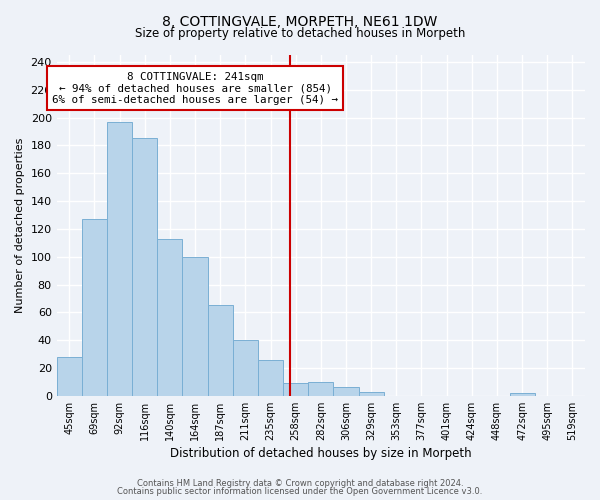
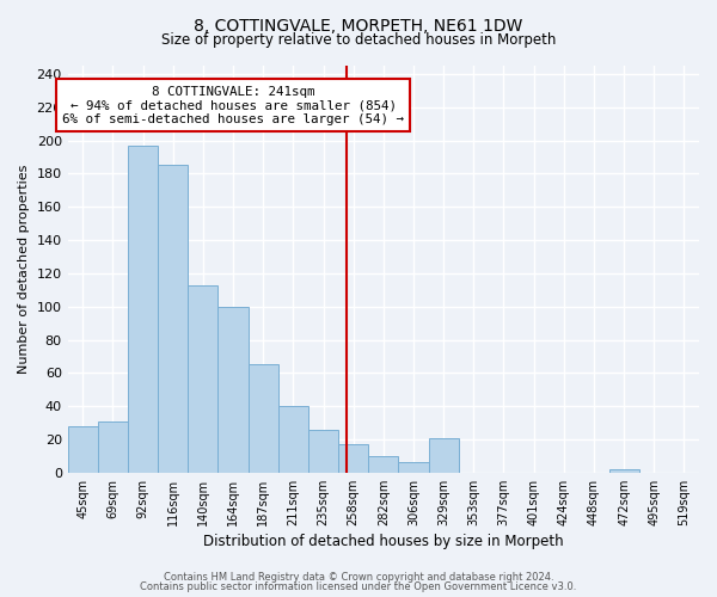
69sqm: 127 -> 31
258sqm: 9 -> 17
329sqm: 3 -> 21
